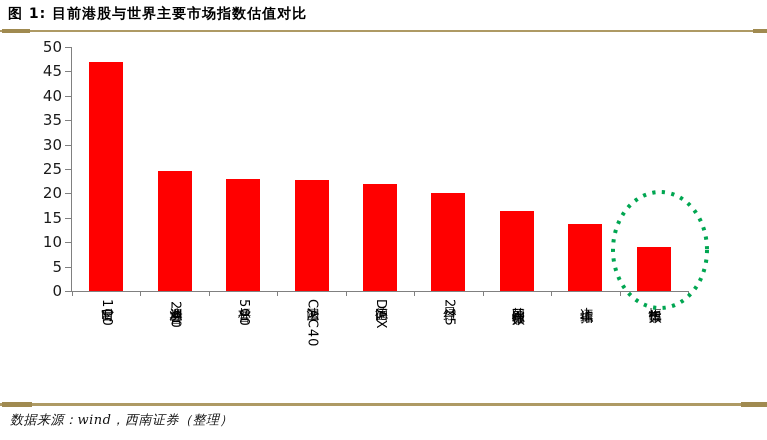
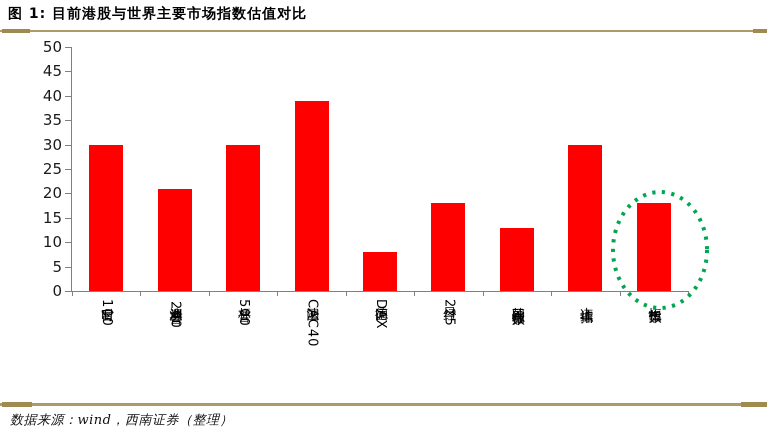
富时100: 47 -> 30
澳洲标普200: 24 -> 21
标普500: 23 -> 30
法国CAC40: 23 -> 39
德国DAX: 22 -> 8
日经225: 20 -> 18
韩国综合指数: 16 -> 13
上证综指: 14 -> 30
恒生指数: 9 -> 18
